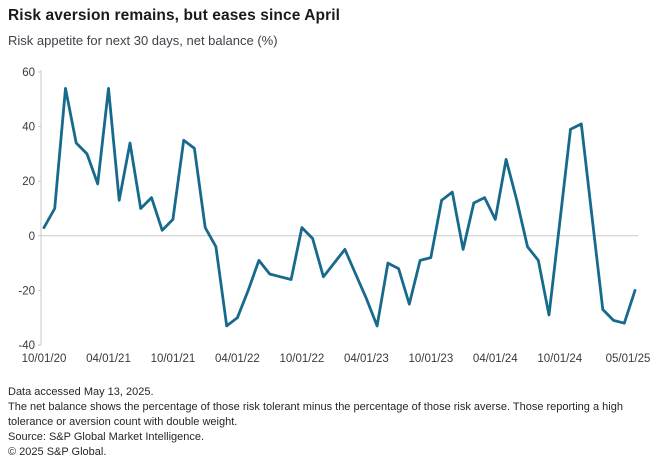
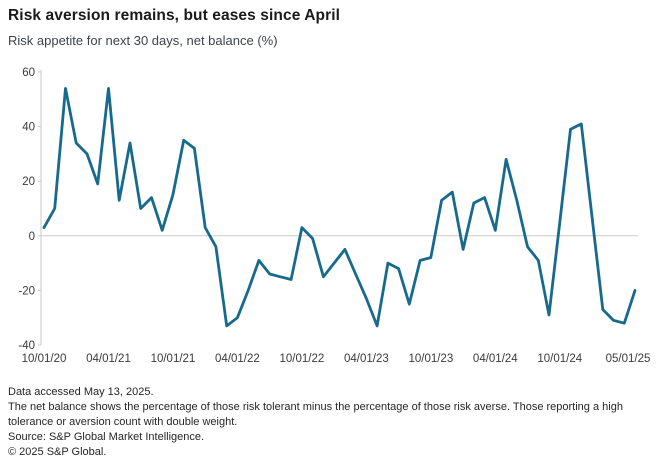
10/01/21: 6 -> 15
04/01/24: 6 -> 2
